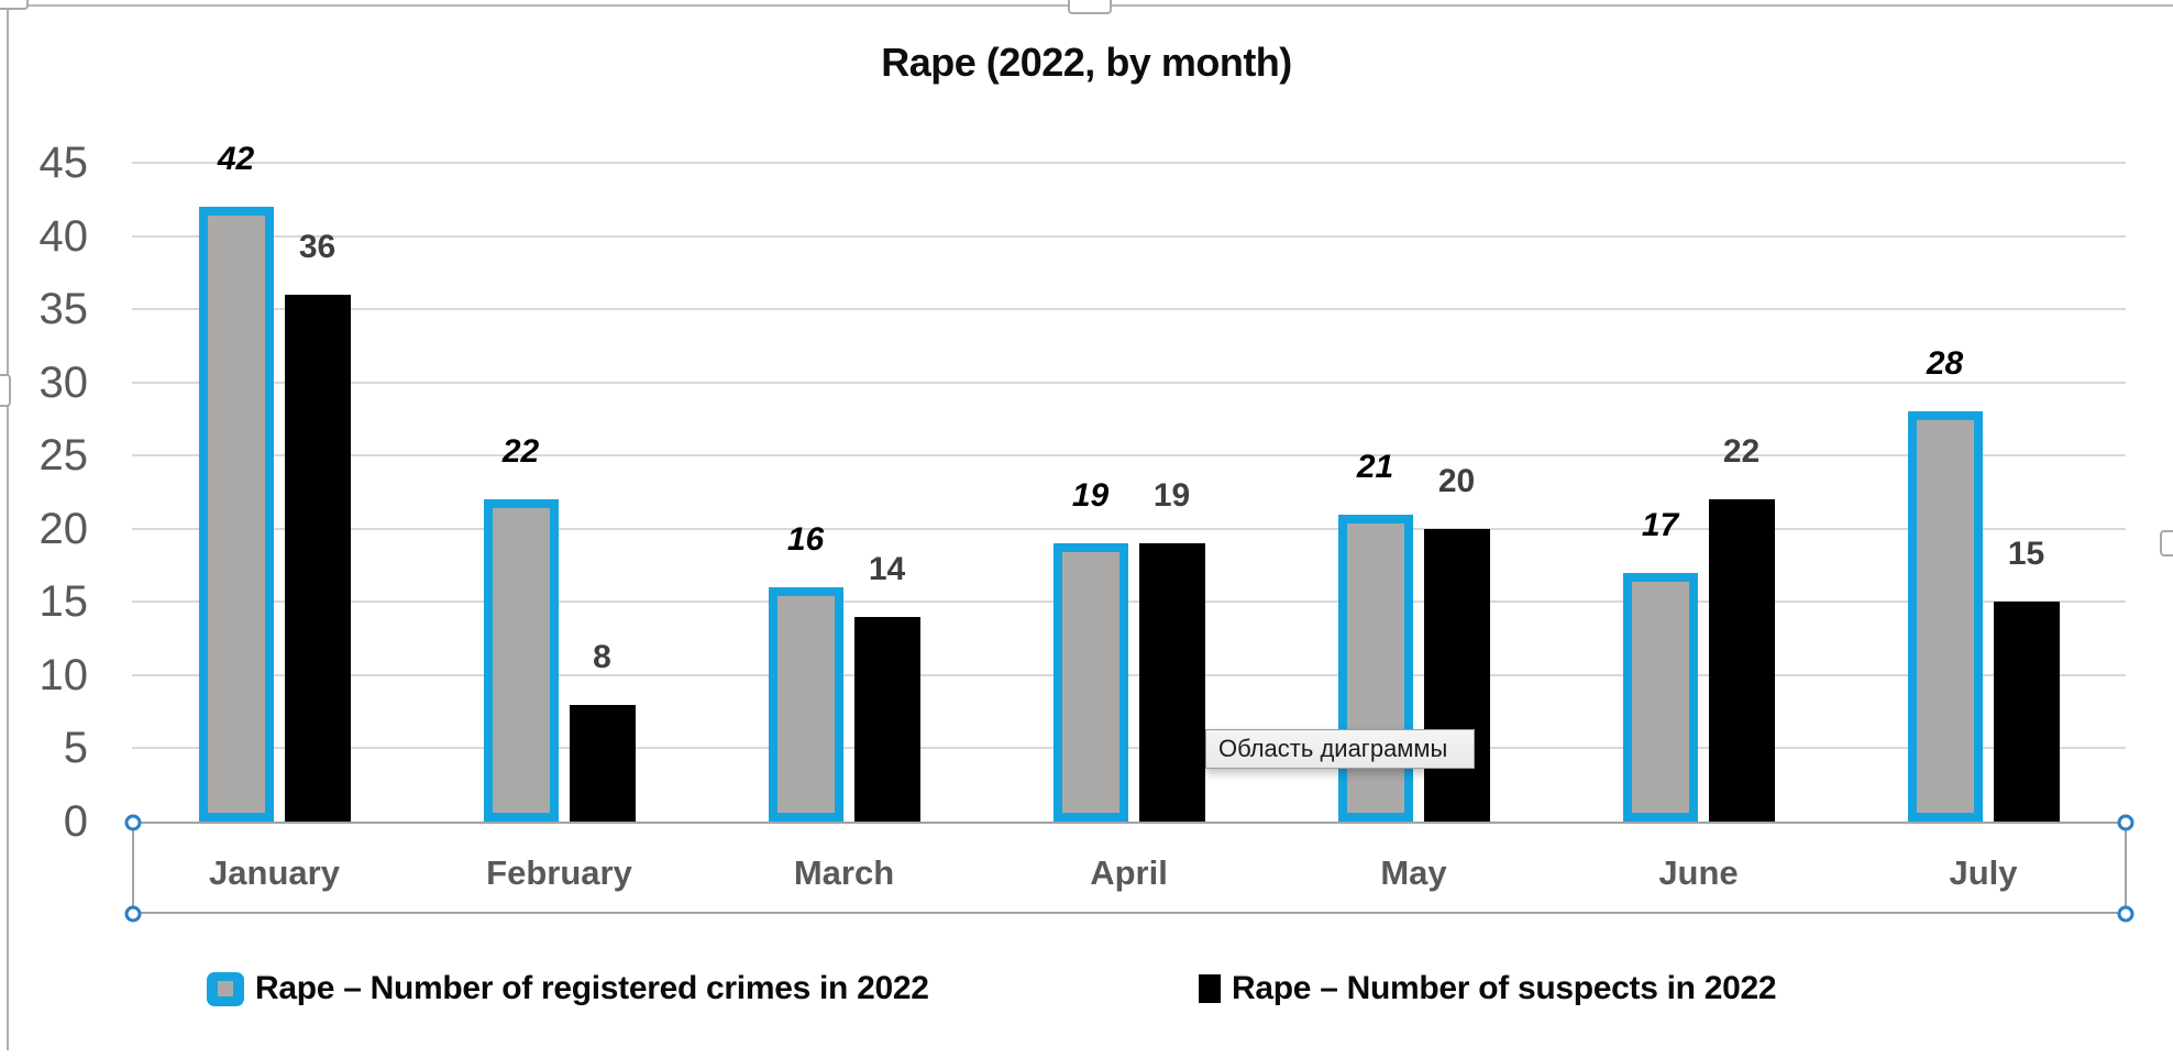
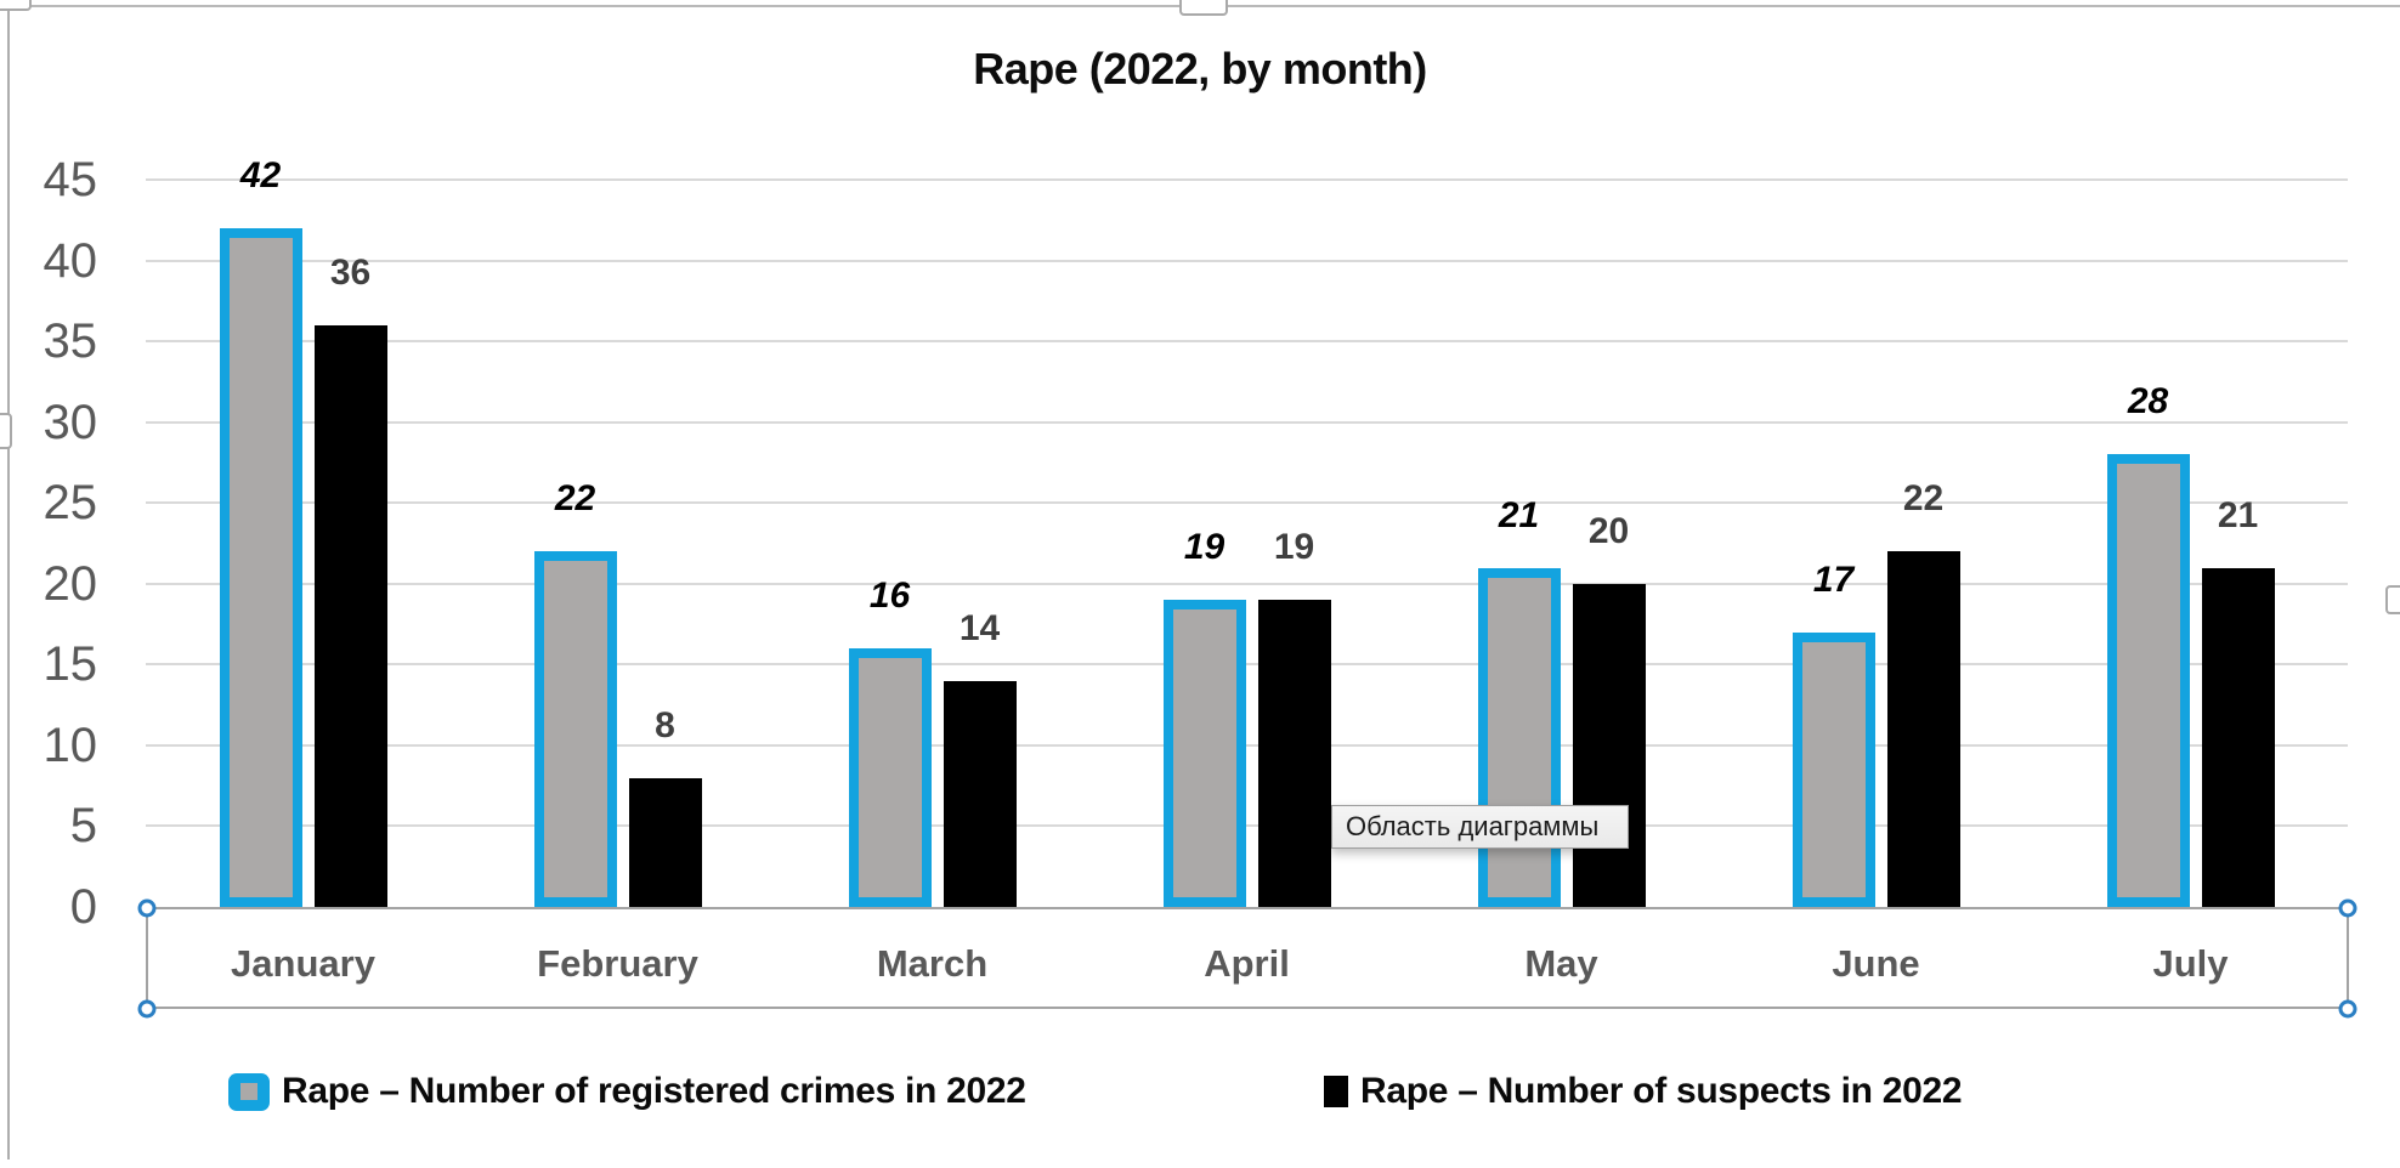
Rape – Number of suspects in 2022/July: 15 -> 21
